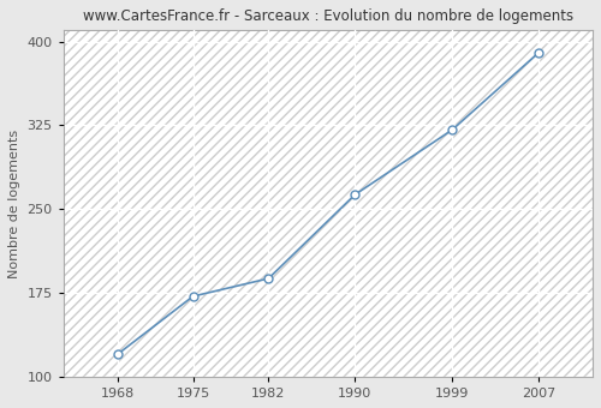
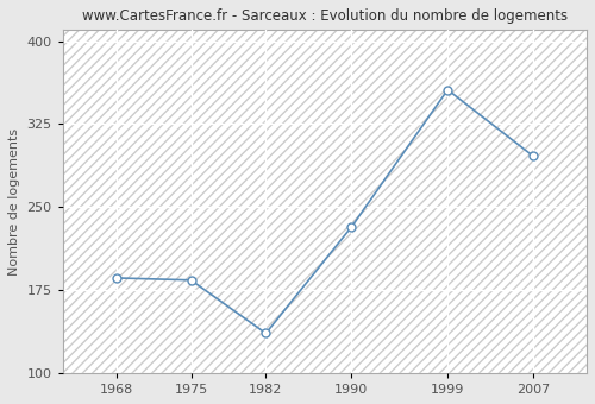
1968: 120 -> 186
1975: 172 -> 184
1982: 188 -> 136
1990: 263 -> 232
1999: 321 -> 356
2007: 390 -> 296
